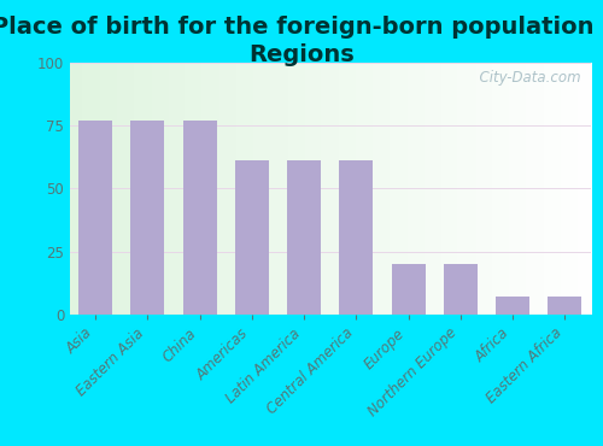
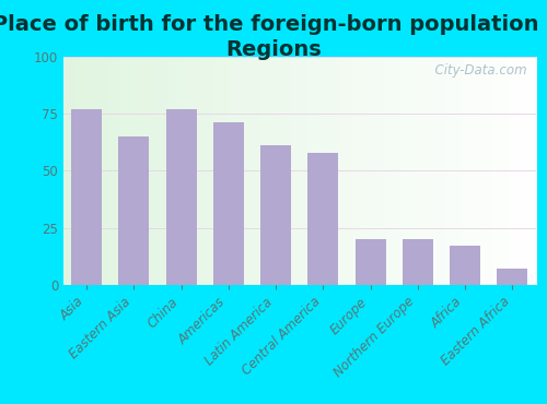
Eastern Asia: 77 -> 65
Americas: 61 -> 71
Central America: 61 -> 58
Africa: 7 -> 17
